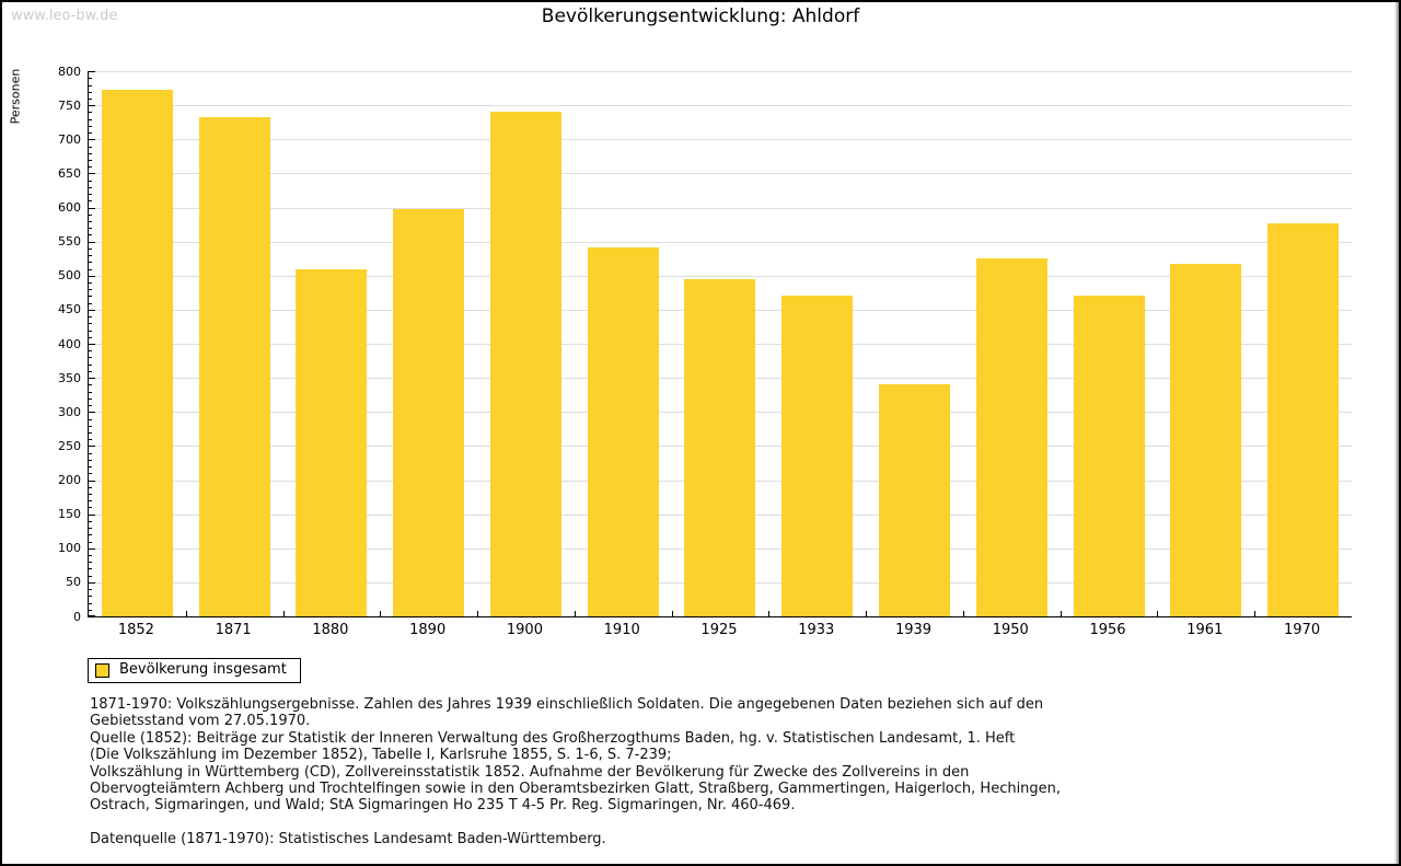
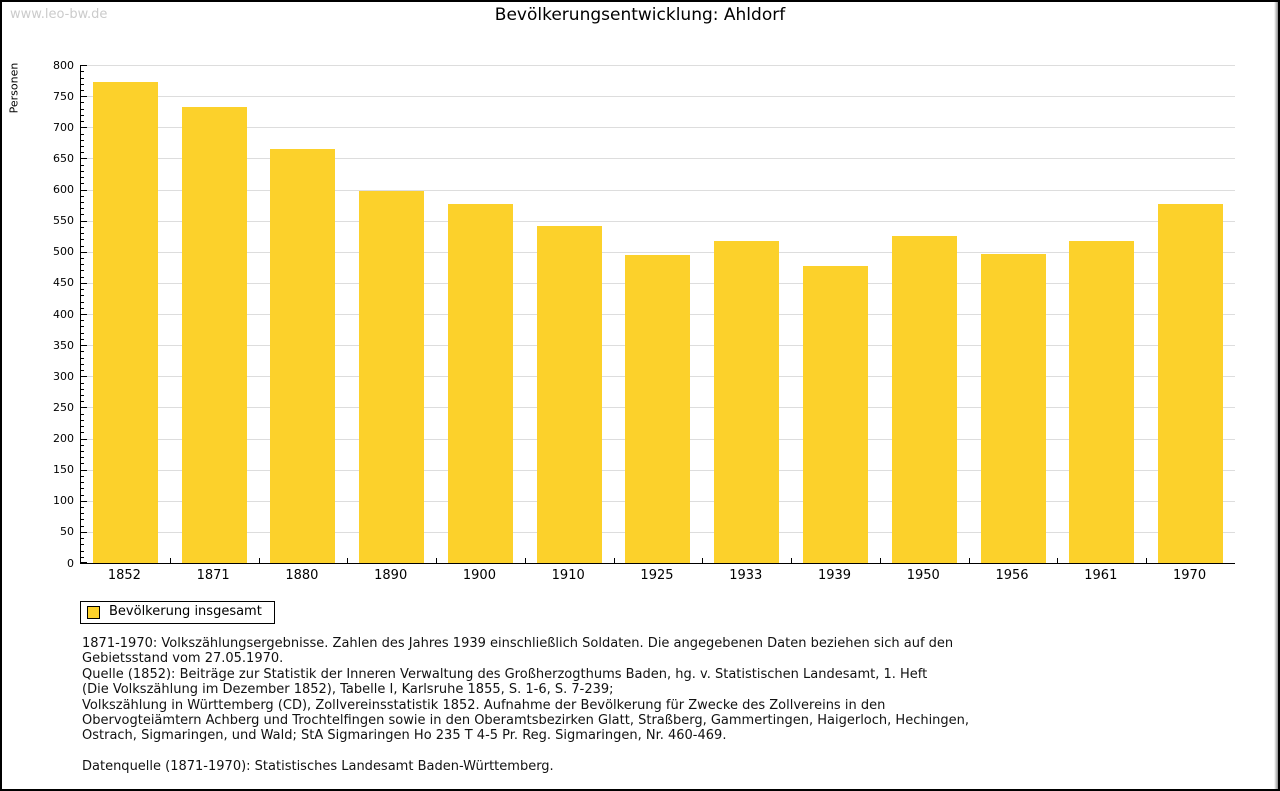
1880: 510 -> 660
1900: 740 -> 580
1933: 470 -> 520
1939: 340 -> 480
1956: 470 -> 500
